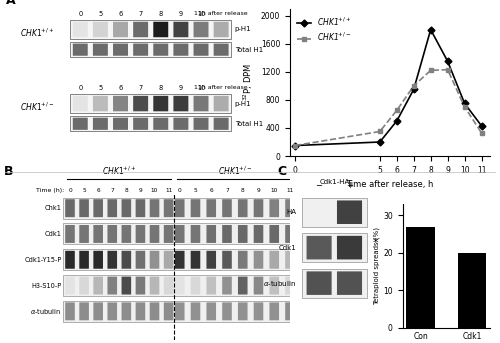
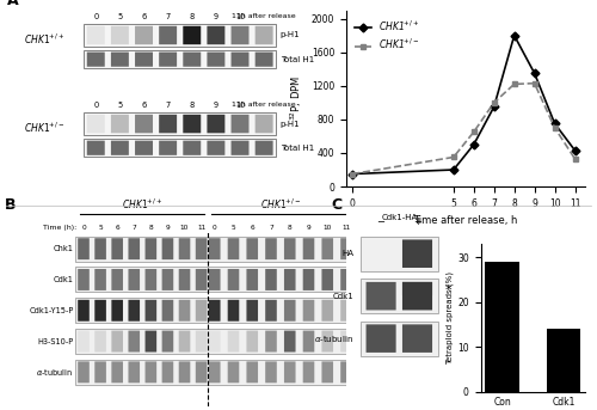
Con: 27 -> 29
Cdk1: 20 -> 14
